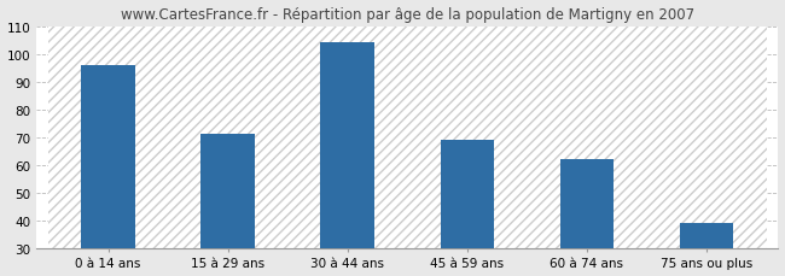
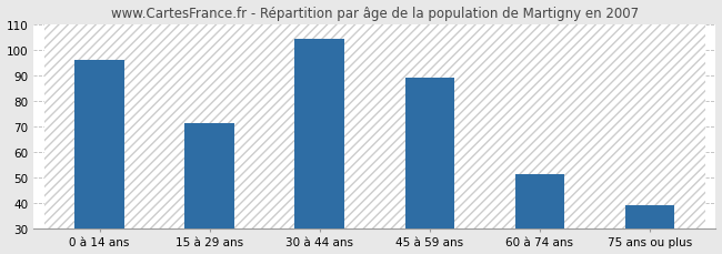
45 à 59 ans: 69 -> 89
60 à 74 ans: 62 -> 51
